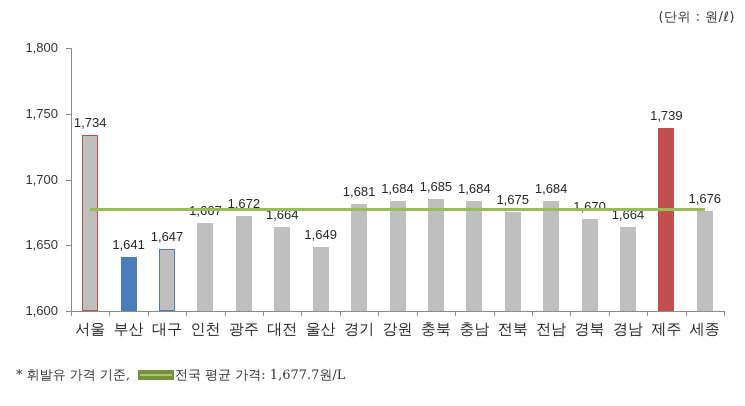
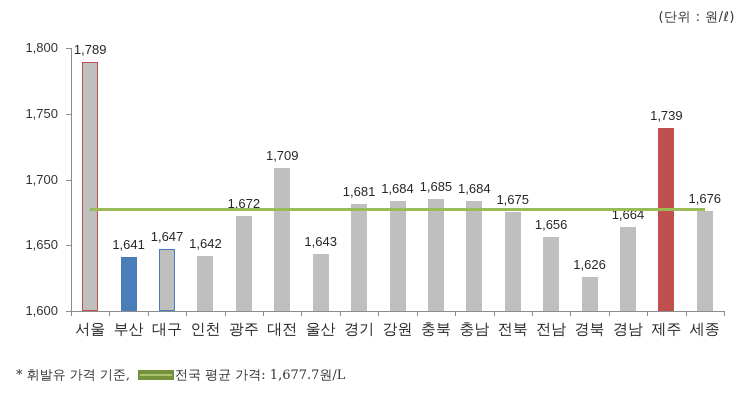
서울: 1,734 -> 1,789
인천: 1,667 -> 1,642
대전: 1,664 -> 1,709
울산: 1,649 -> 1,643
전남: 1,684 -> 1,656
경북: 1,670 -> 1,626
